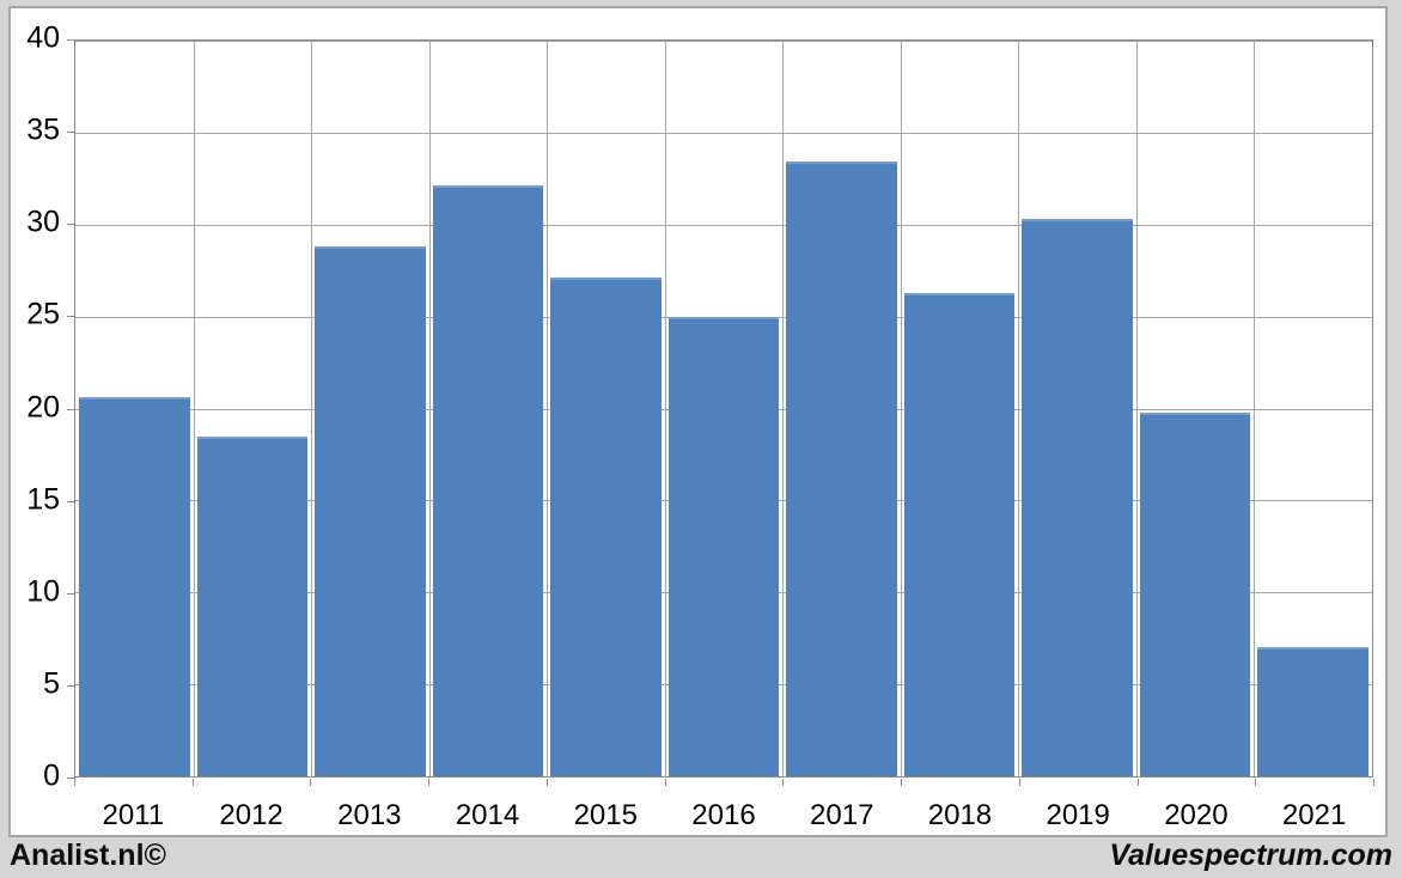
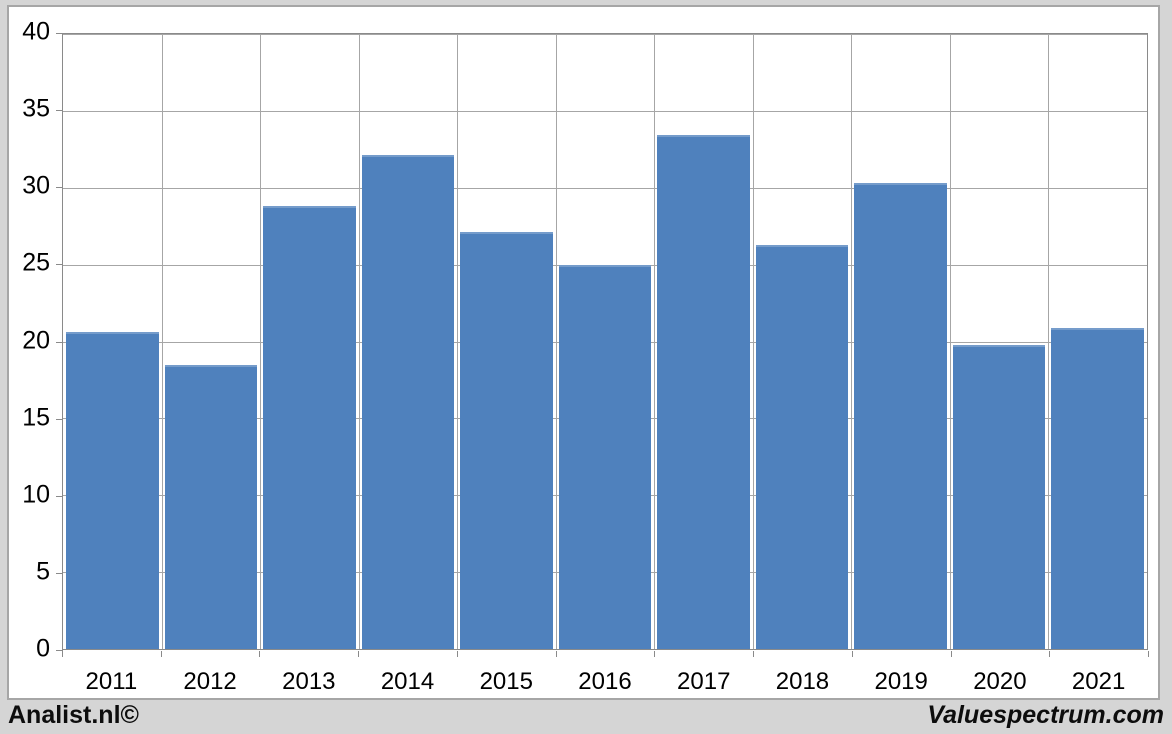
2021: 7.0 -> 20.9
